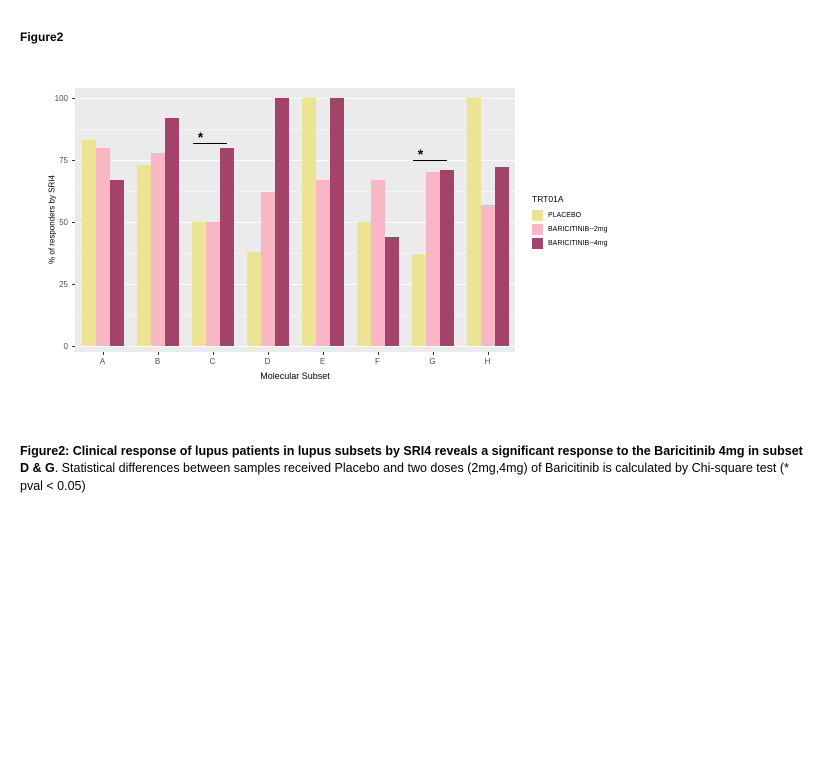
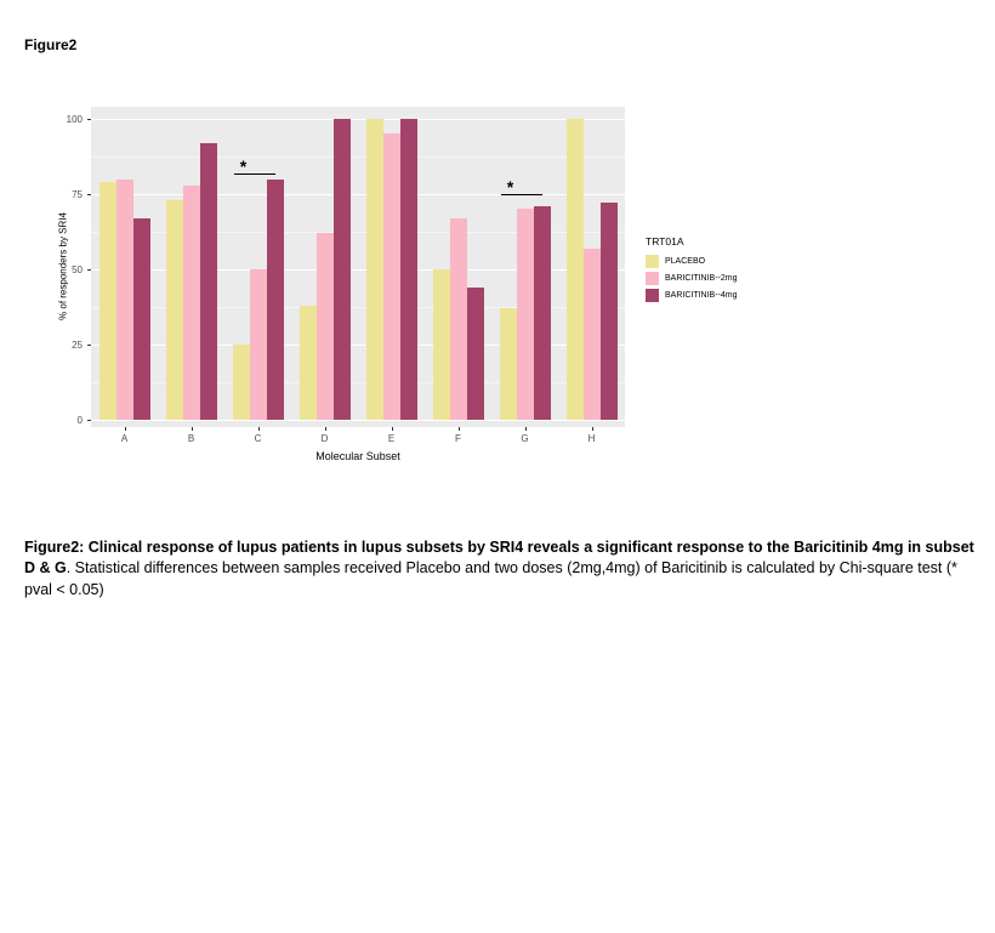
PLACEBO/A: 83 -> 79
PLACEBO/C: 50 -> 25
BARICITINIB--2mg/E: 67 -> 95
